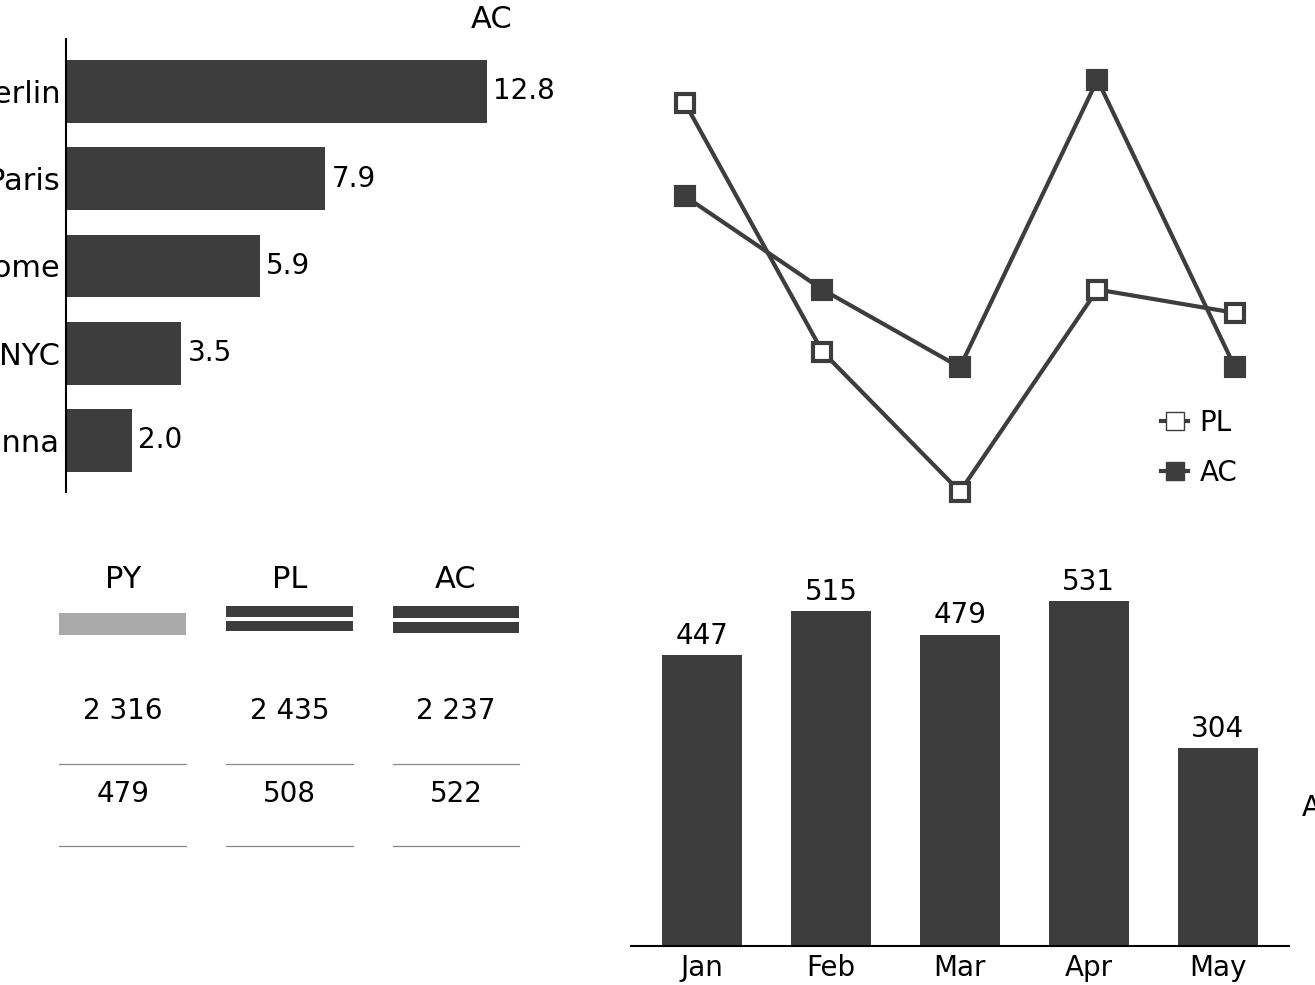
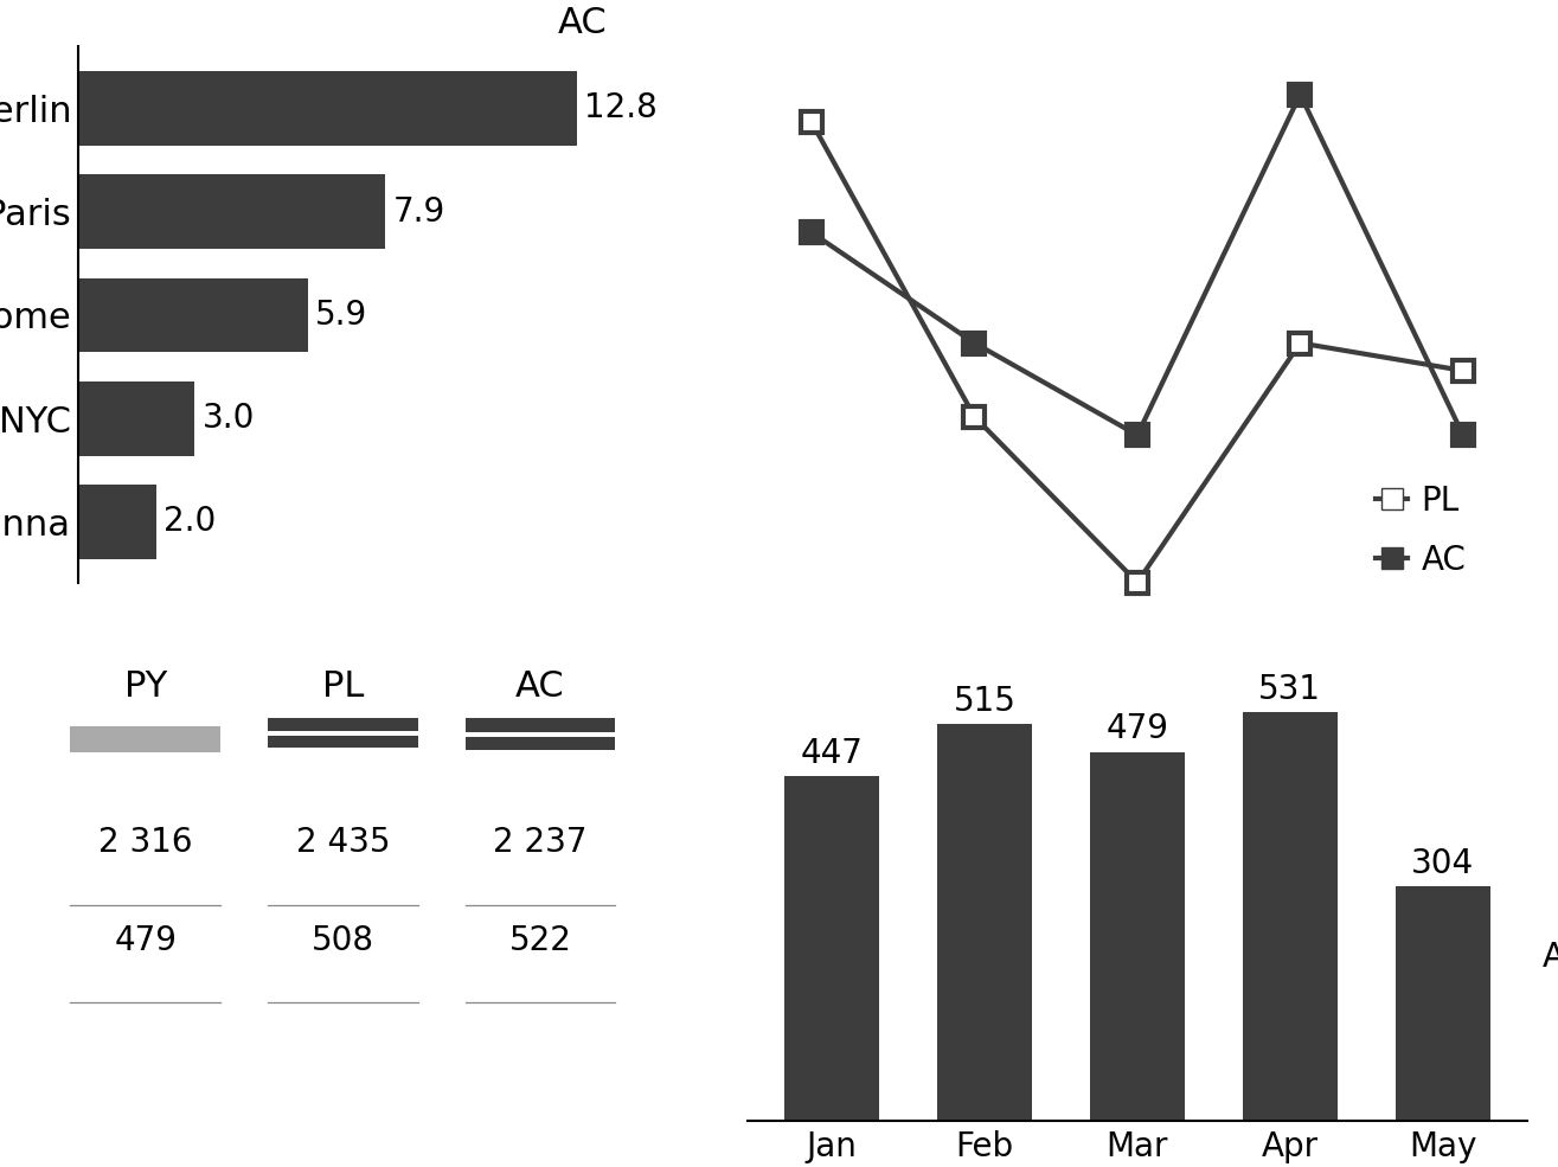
AC/NYC: 3.5 -> 3.0
